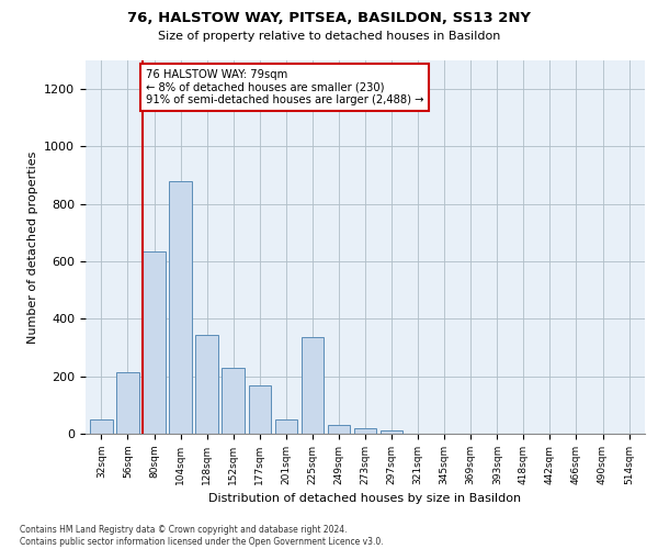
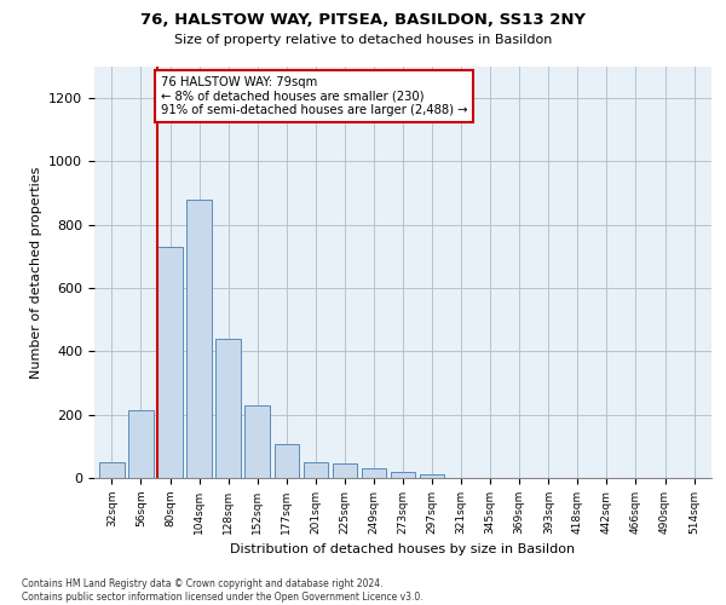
80sqm: 635 -> 730
128sqm: 345 -> 440
177sqm: 170 -> 108
225sqm: 335 -> 45
